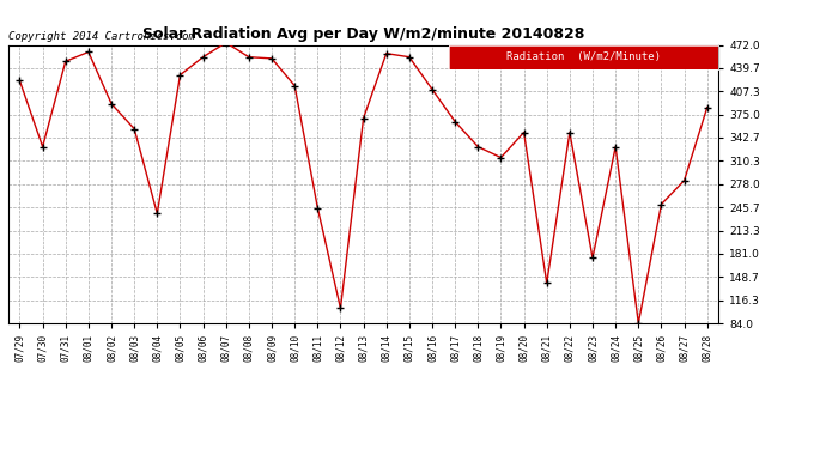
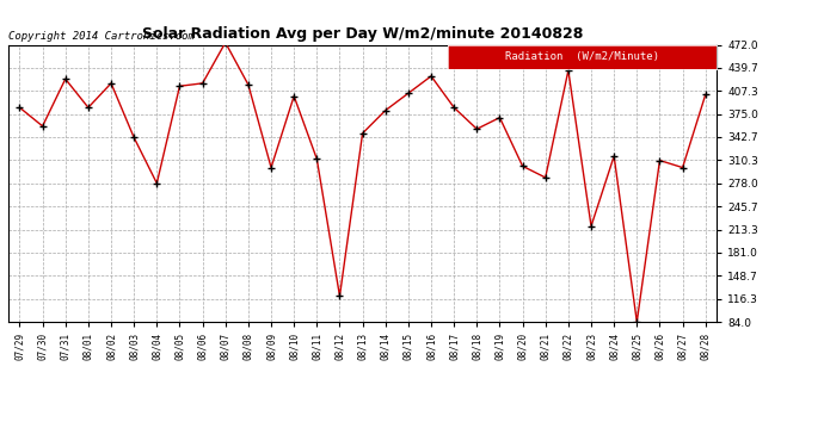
07/29: 422 -> 384
07/30: 330 -> 358
07/31: 449 -> 424
08/01: 462 -> 384
08/02: 390 -> 418
08/03: 355 -> 342
08/04: 237 -> 278
08/05: 430 -> 414
08/06: 455 -> 418
08/08: 455 -> 416
08/09: 453 -> 300
08/10: 415 -> 400
08/11: 245 -> 312
08/12: 105 -> 120
08/13: 370 -> 348
08/14: 460 -> 380
08/15: 455 -> 404
08/16: 410 -> 428
08/17: 365 -> 384
08/18: 330 -> 354
08/19: 315 -> 370
08/20: 350 -> 302
08/21: 140 -> 286
08/22: 350 -> 436
08/23: 175 -> 218
08/24: 330 -> 316
08/26: 250 -> 310
08/27: 283 -> 300
08/28: 385 -> 402
